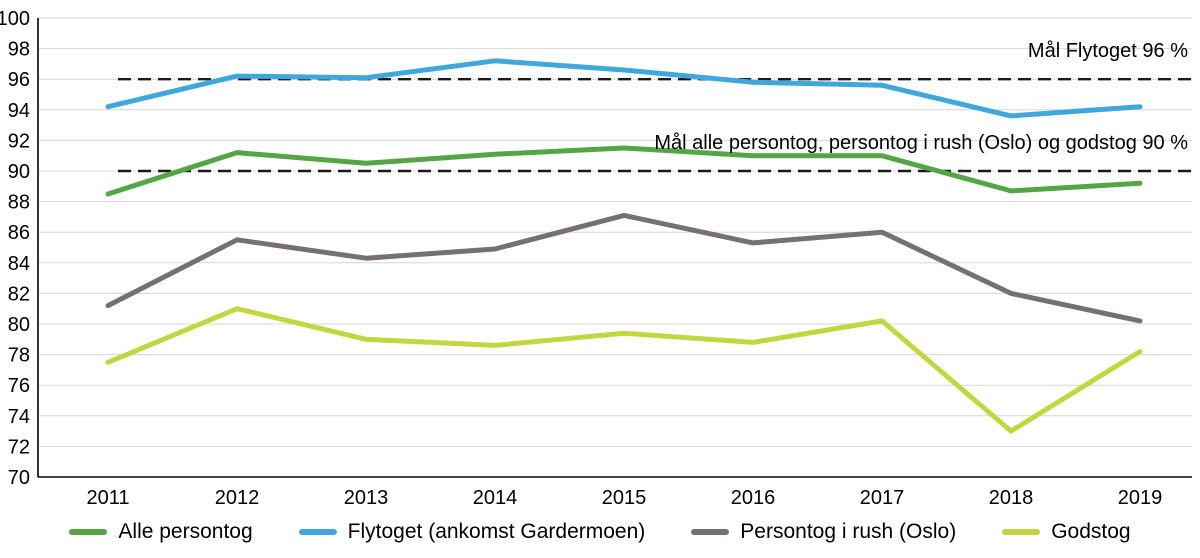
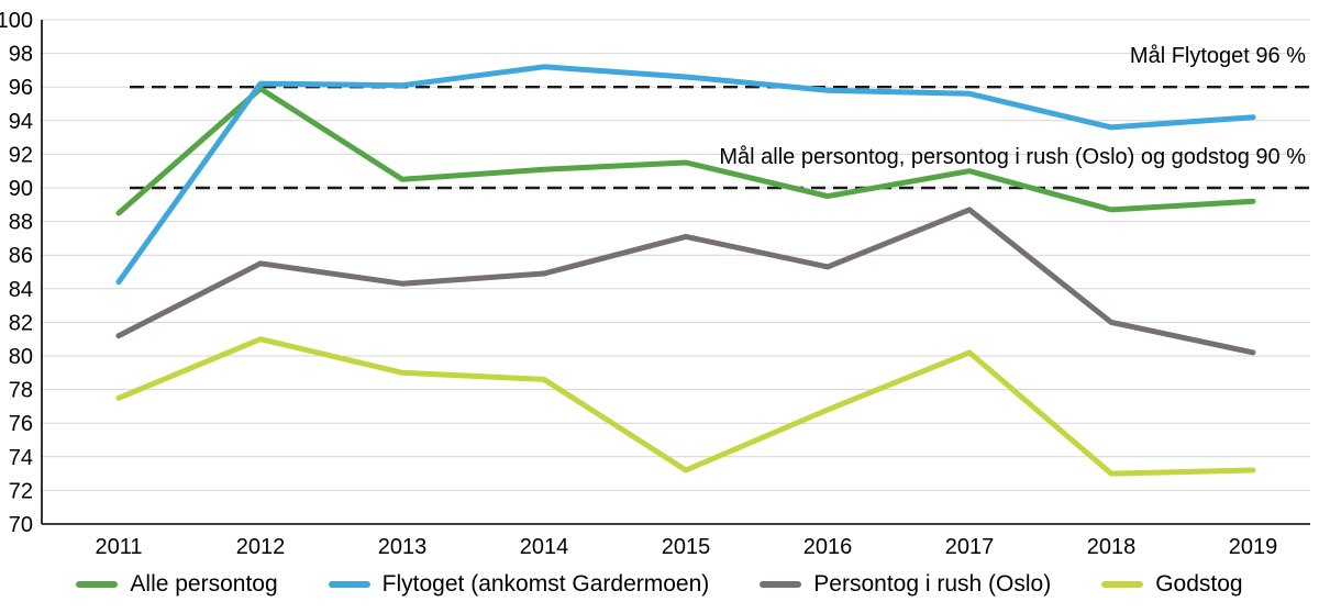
Flytoget (ankomst Gardermoen)/2011: 94.2 -> 84.4
Alle persontog/2012: 91.2 -> 95.9
Godstog/2015: 79.4 -> 73.2
Alle persontog/2016: 91.0 -> 89.5
Godstog/2016: 78.8 -> 76.8
Persontog i rush (Oslo)/2017: 86.0 -> 88.7
Godstog/2019: 78.2 -> 73.2
